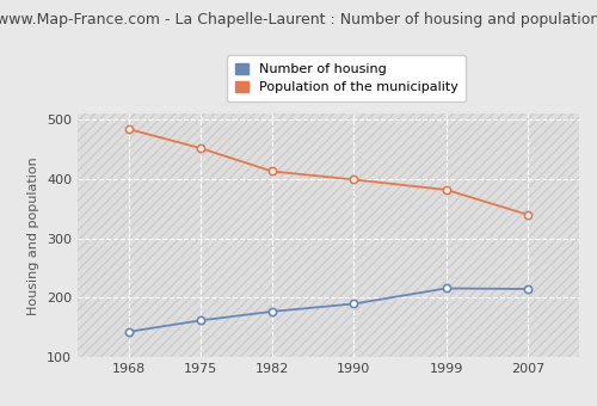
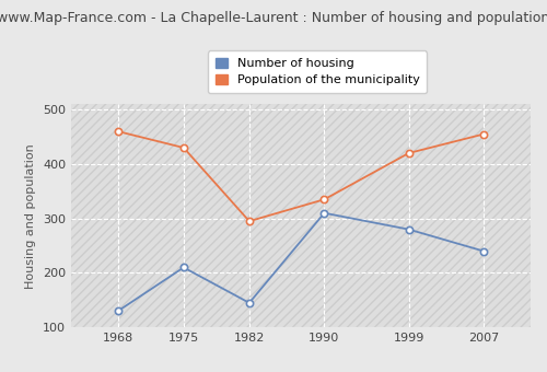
Number of housing/1968: 143 -> 130
Population of the municipality/1968: 484 -> 460
Number of housing/1975: 162 -> 210
Population of the municipality/1975: 452 -> 430
Number of housing/1982: 177 -> 145
Population of the municipality/1982: 413 -> 295
Number of housing/1990: 190 -> 310
Population of the municipality/1990: 399 -> 335
Number of housing/1999: 216 -> 280
Population of the municipality/1999: 382 -> 420
Number of housing/2007: 215 -> 240
Population of the municipality/2007: 340 -> 455
